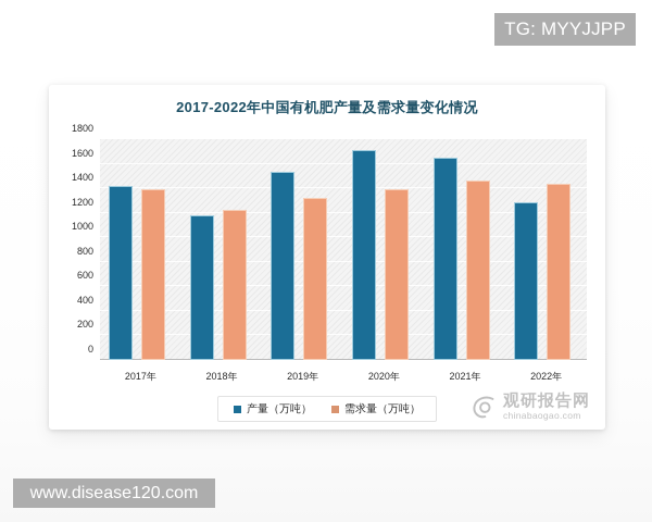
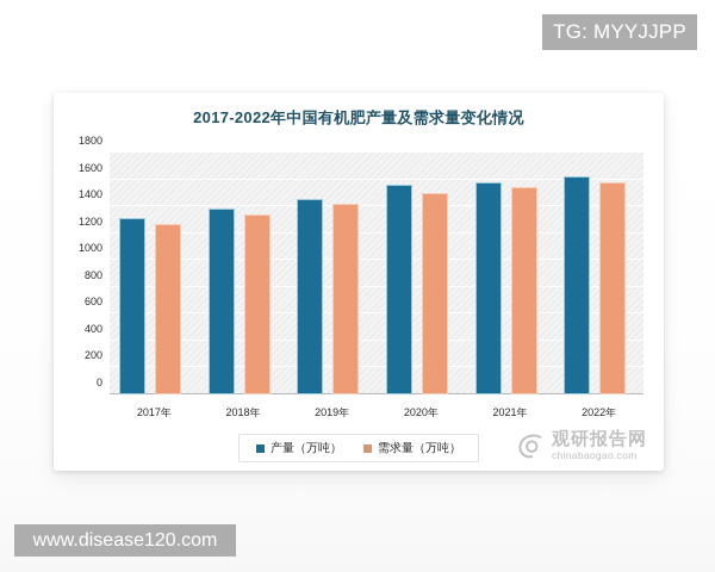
产量（万吨）/2017年: 1420 -> 1310
需求量（万吨）/2017年: 1390 -> 1270
产量（万吨）/2018年: 1180 -> 1380
需求量（万吨）/2018年: 1220 -> 1340
产量（万吨）/2019年: 1530 -> 1460
需求量（万吨）/2019年: 1320 -> 1420
产量（万吨）/2020年: 1710 -> 1560
需求量（万吨）/2020年: 1390 -> 1500
产量（万吨）/2021年: 1650 -> 1580
需求量（万吨）/2021年: 1460 -> 1540
产量（万吨）/2022年: 1290 -> 1620
需求量（万吨）/2022年: 1440 -> 1580
